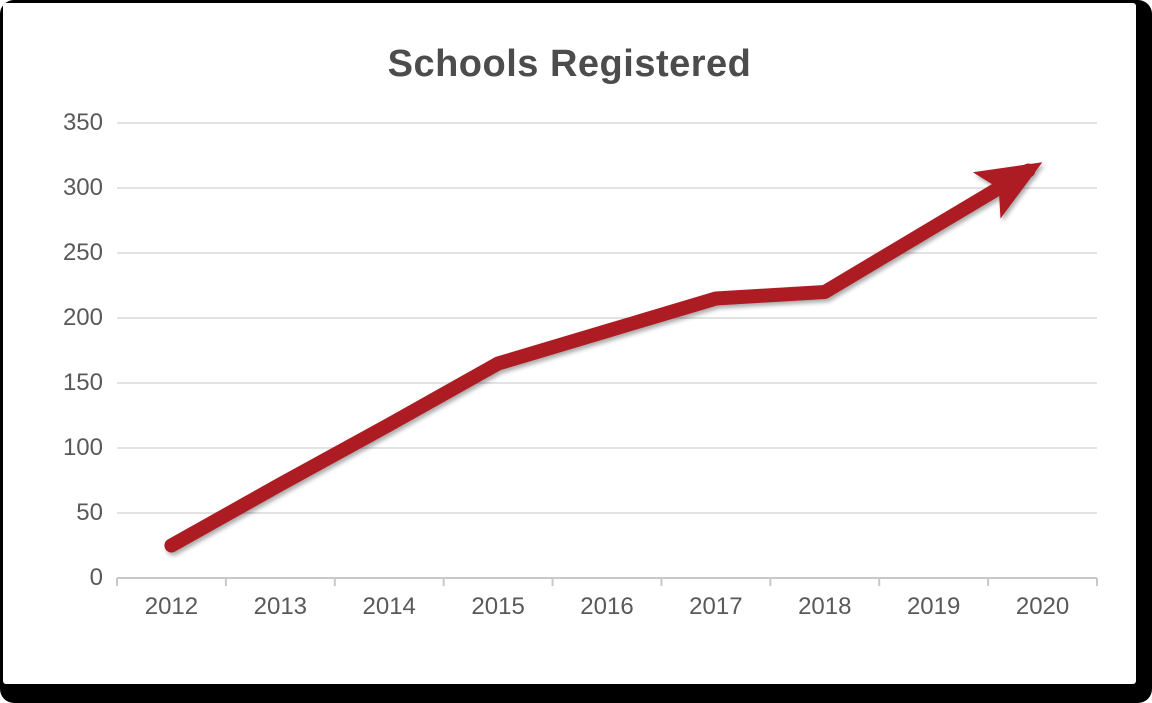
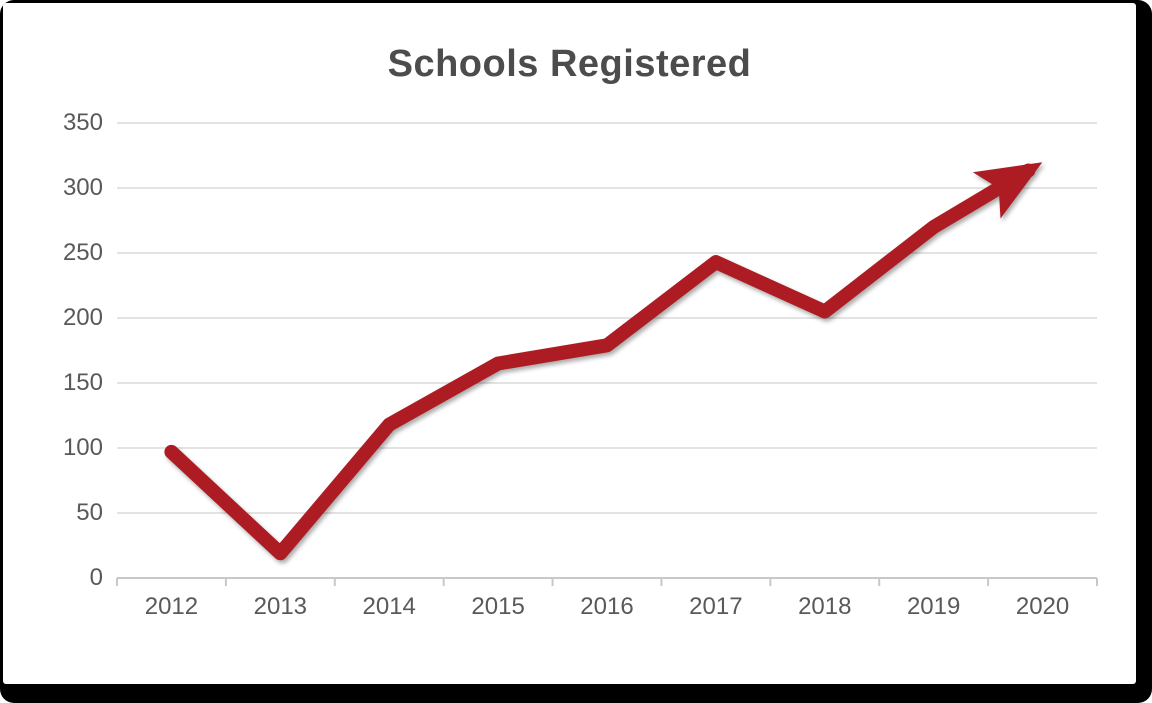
2012: 25 -> 97
2013: 72 -> 19
2016: 190 -> 179
2017: 215 -> 243
2018: 220 -> 205
